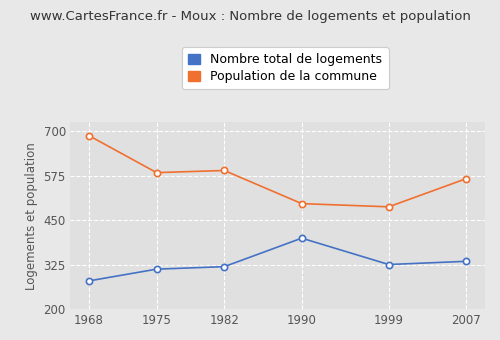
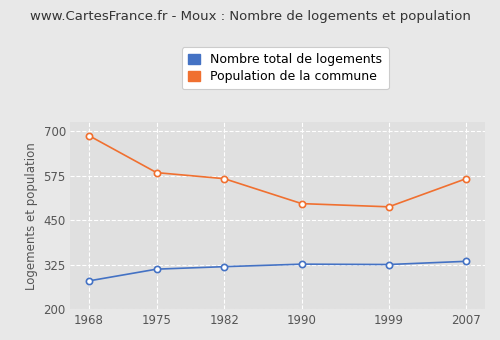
Population de la commune/1982: 590 -> 567
Nombre total de logements/1990: 400 -> 327
